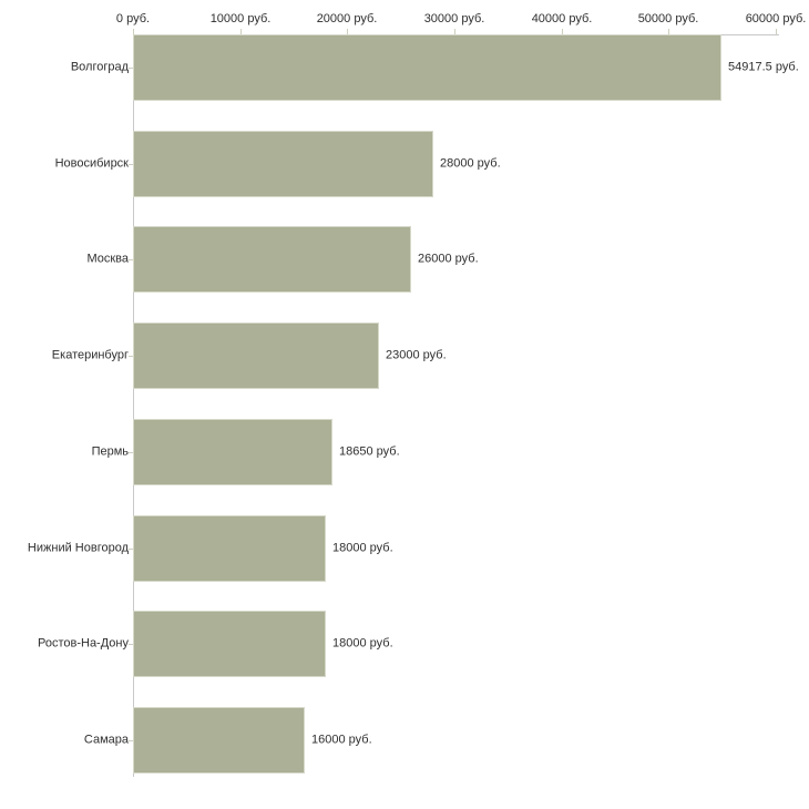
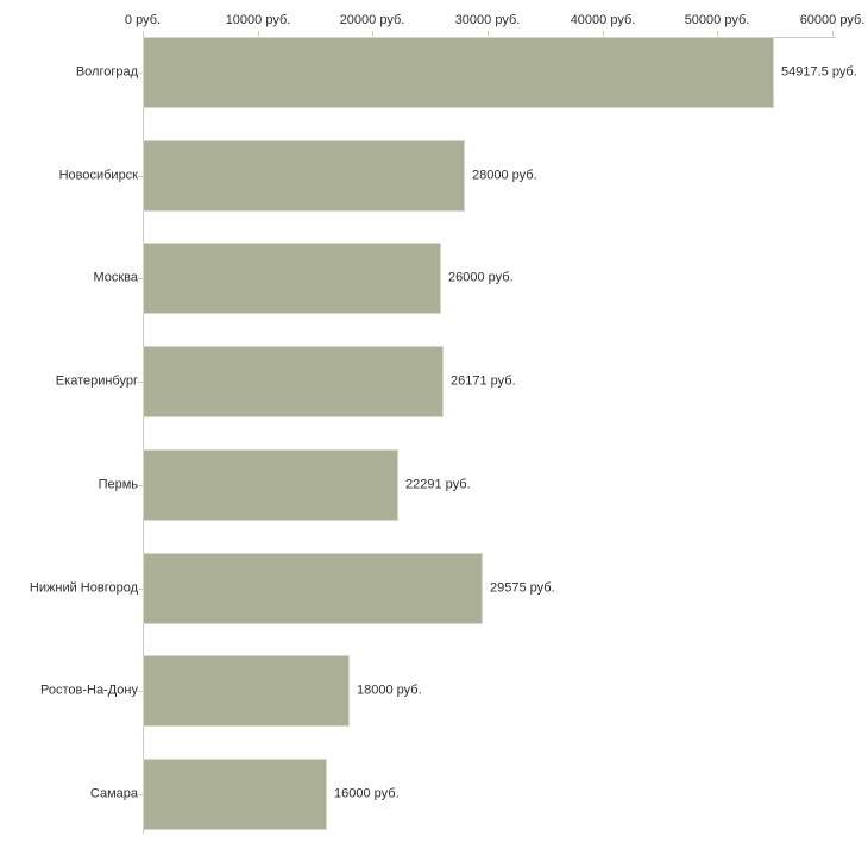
Екатеринбург: 23000 -> 26171
Пермь: 18650 -> 22291
Нижний Новгород: 18000 -> 29575
